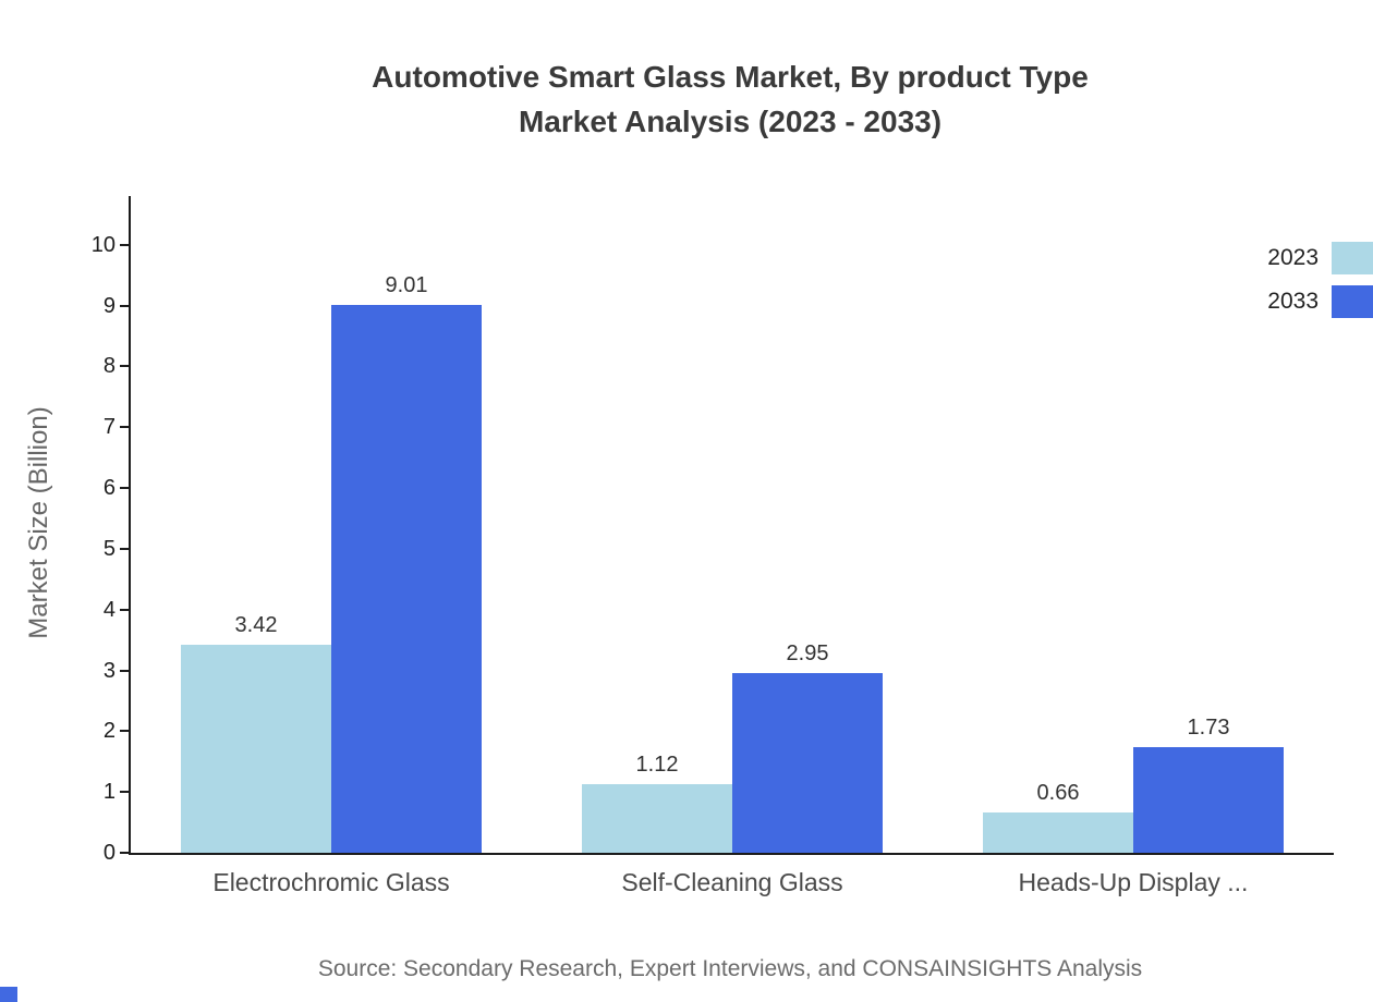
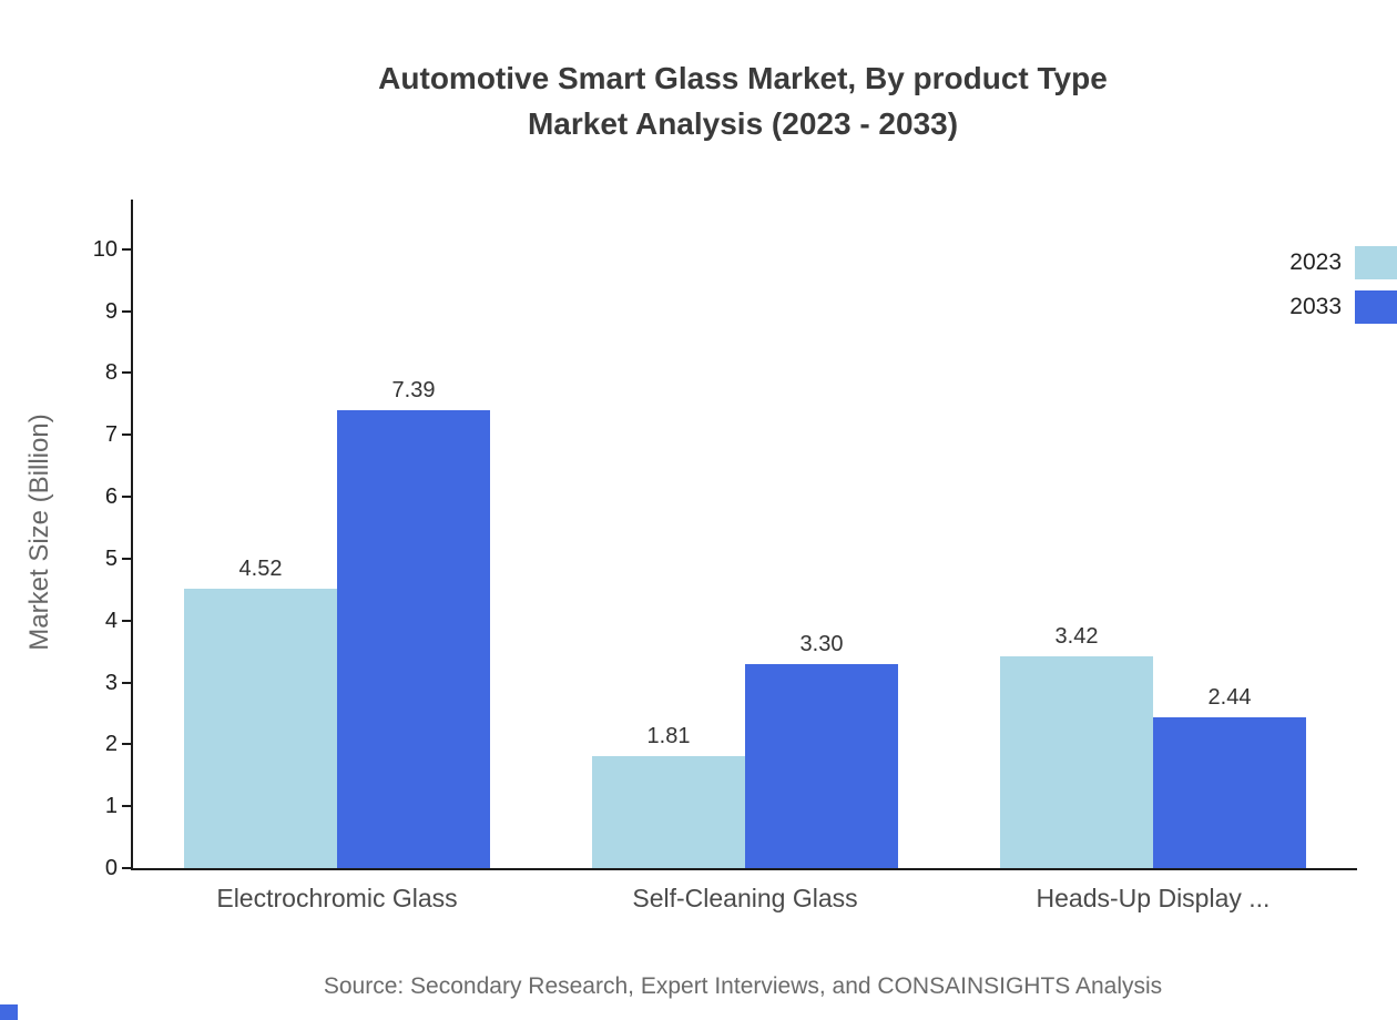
2023/Electrochromic Glass: 3.42 -> 4.52
2033/Electrochromic Glass: 9.01 -> 7.39
2023/Self-Cleaning Glass: 1.12 -> 1.81
2033/Self-Cleaning Glass: 2.95 -> 3.30
2023/Heads-Up Display ...: 0.66 -> 3.42
2033/Heads-Up Display ...: 1.73 -> 2.44
